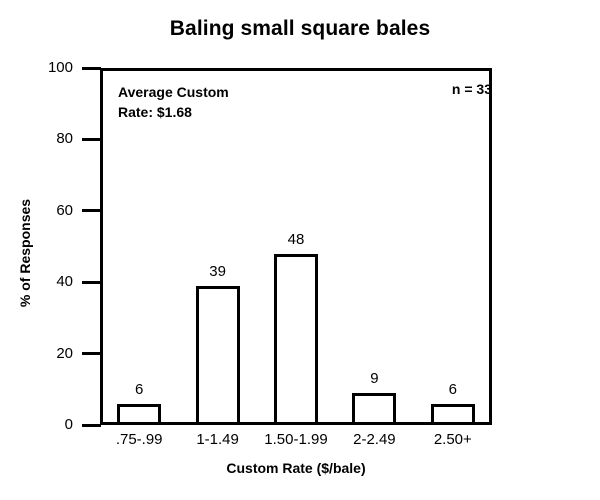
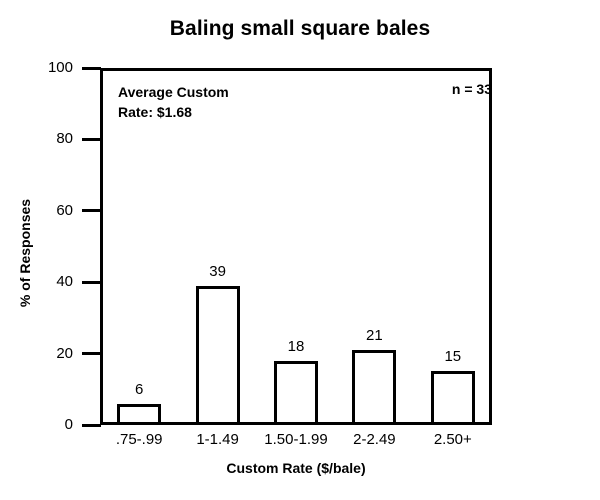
1.50-1.99: 48 -> 18
2-2.49: 9 -> 21
2.50+: 6 -> 15
